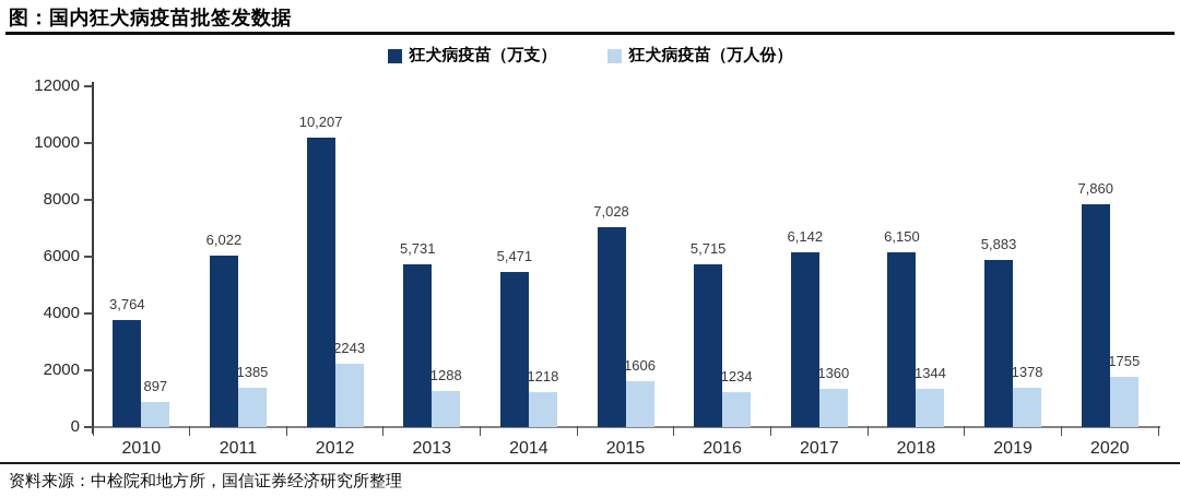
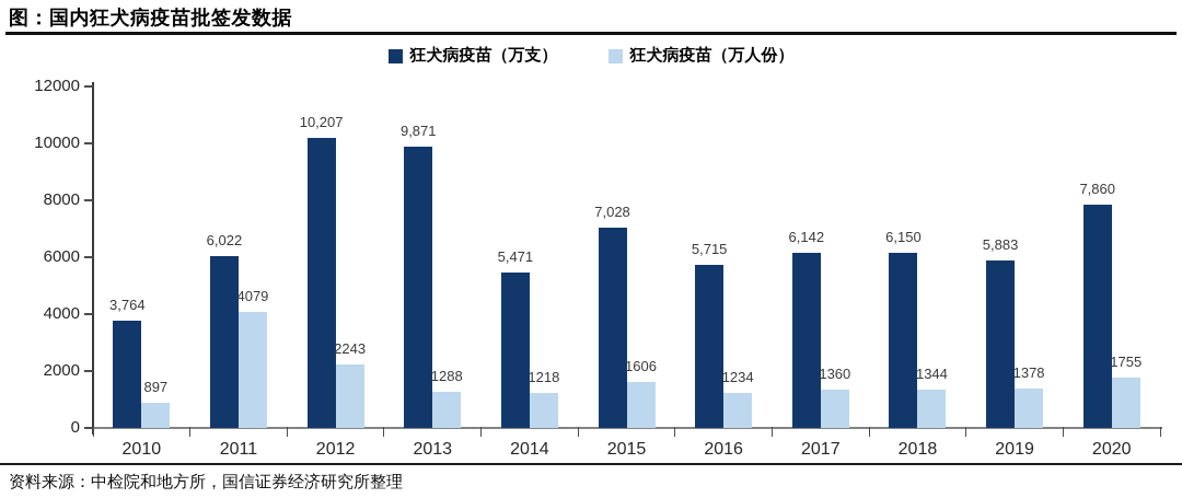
狂犬病疫苗（万人份）/2011: 1385 -> 4079
狂犬病疫苗（万支）/2013: 5,731 -> 9,871
